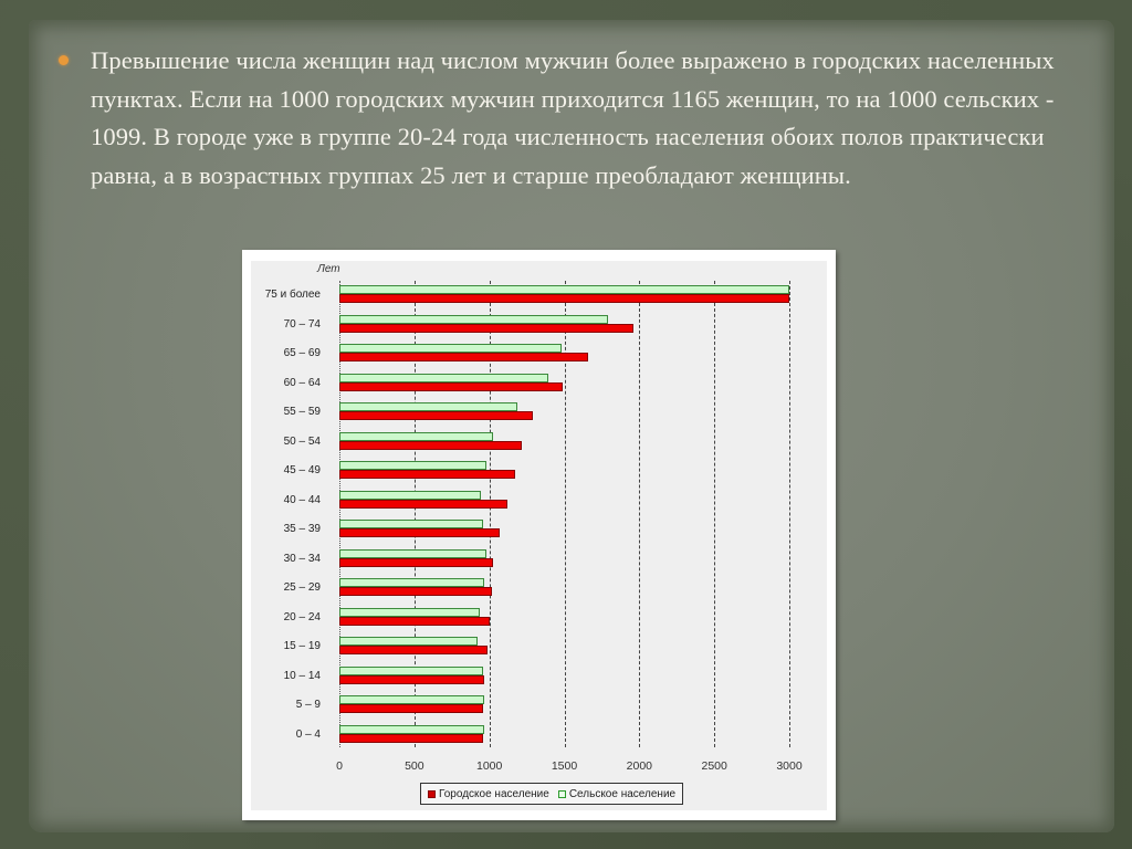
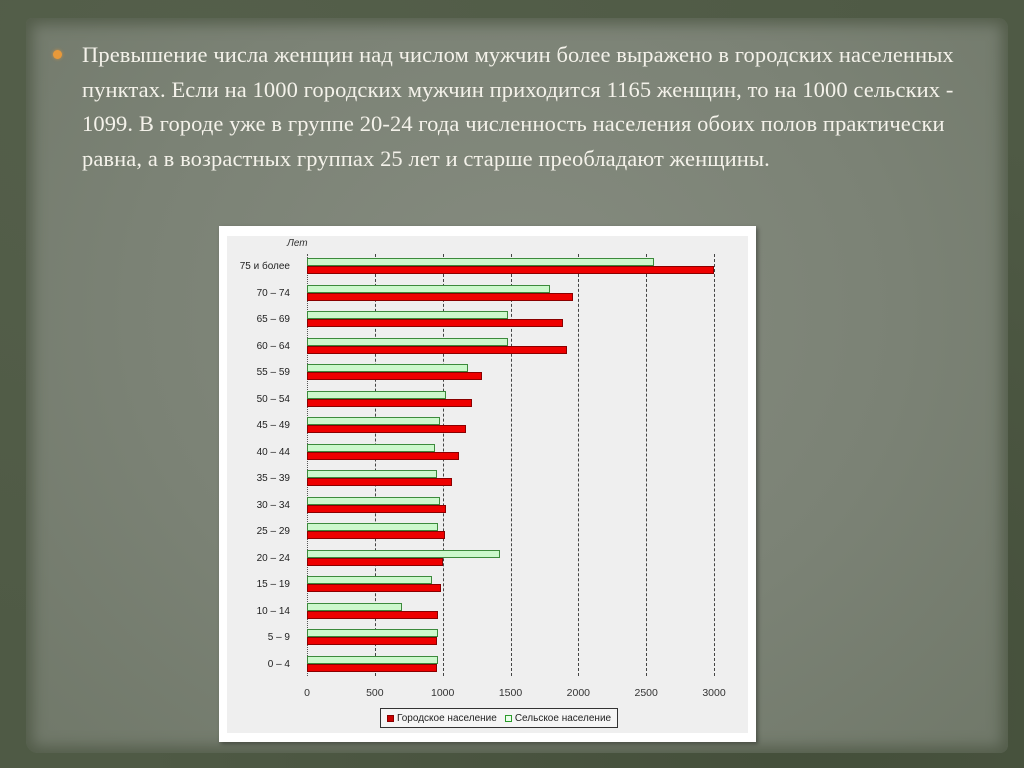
Сельское население/75 и более: 3000 -> 2560
Городское население/65 – 69: 1660 -> 1890
Сельское население/60 – 64: 1390 -> 1480
Городское население/60 – 64: 1490 -> 1920
Сельское население/20 – 24: 940 -> 1420
Сельское население/10 – 14: 960 -> 700
